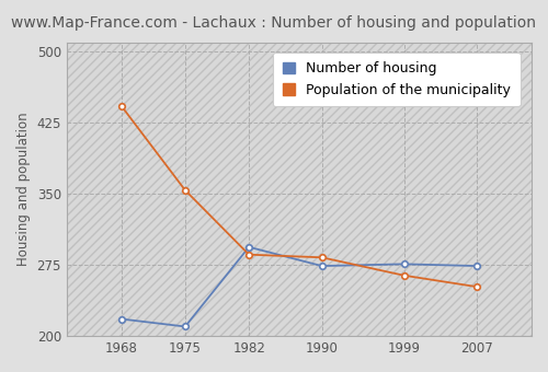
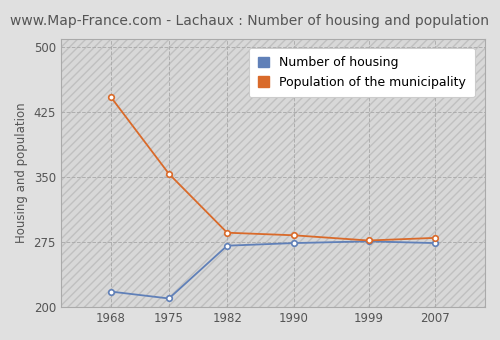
Number of housing/1982: 294 -> 271
Population of the municipality/1999: 264 -> 277
Population of the municipality/2007: 252 -> 280
